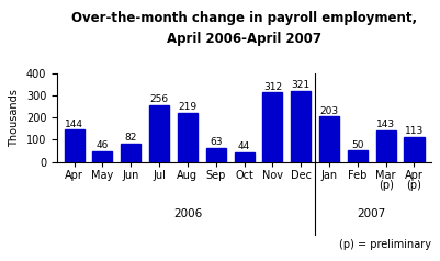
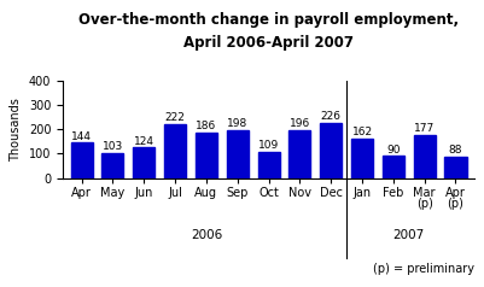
May: 46 -> 103
Jun: 82 -> 124
Jul: 256 -> 222
Aug: 219 -> 186
Sep: 63 -> 198
Oct: 44 -> 109
Nov: 312 -> 196
Dec: 321 -> 226
Jan: 203 -> 162
Feb: 50 -> 90
Mar (p): 143 -> 177
Apr (p): 113 -> 88
